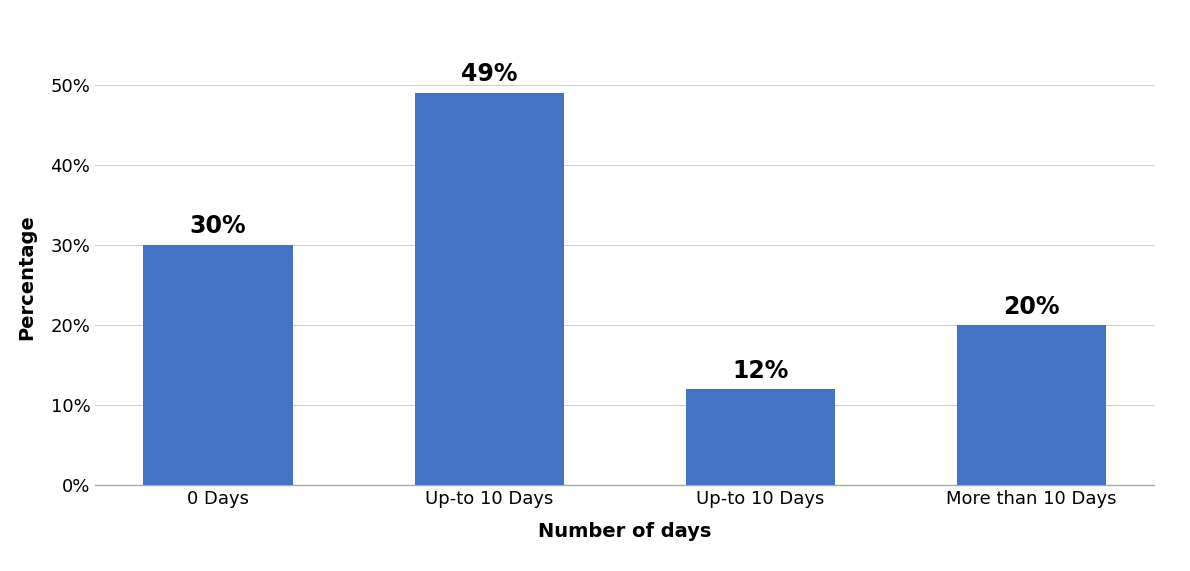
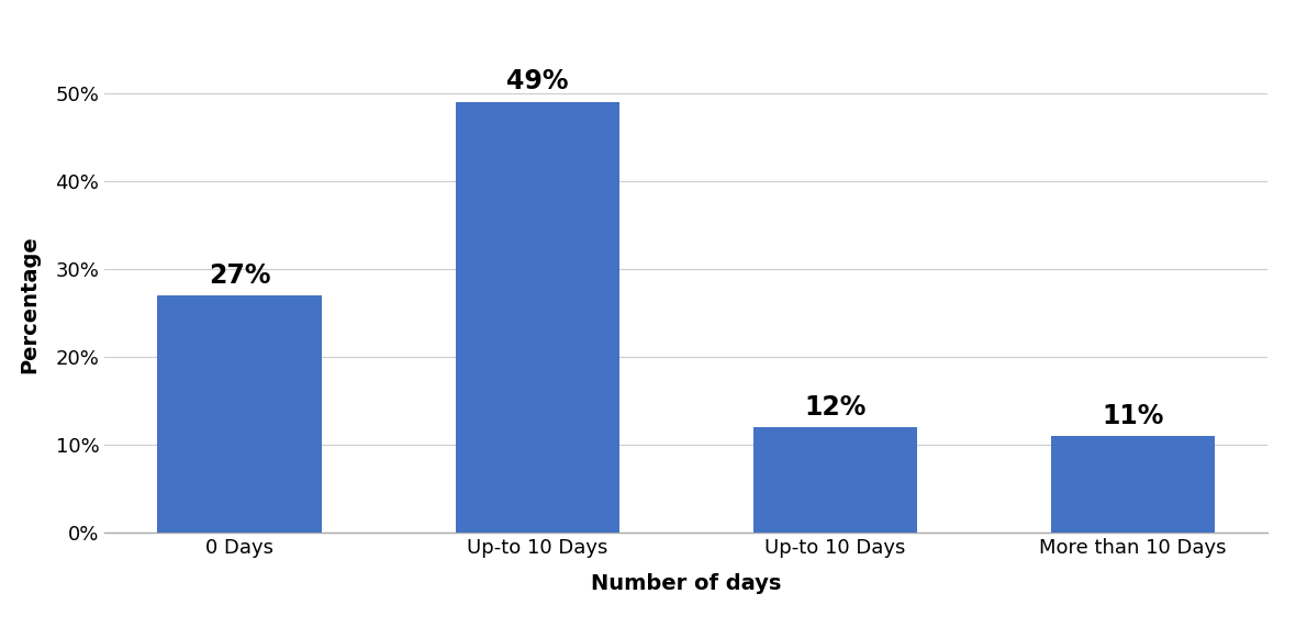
0 Days: 30% -> 27%
More than 10 Days: 20% -> 11%
